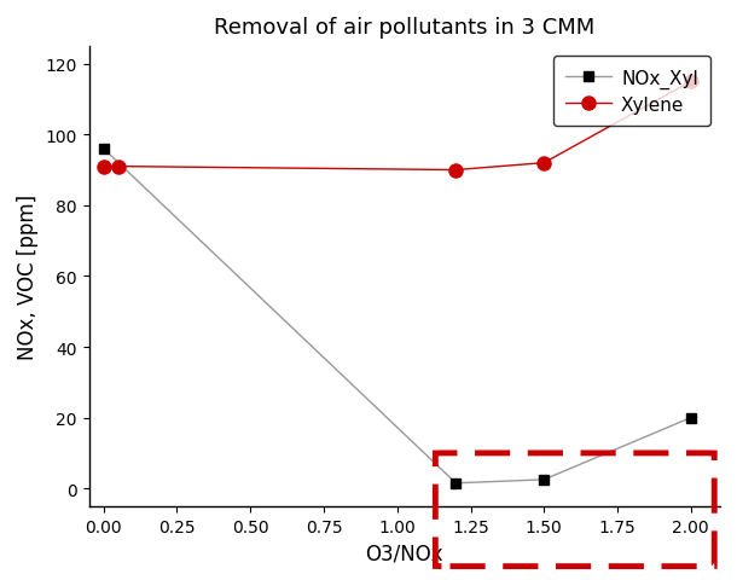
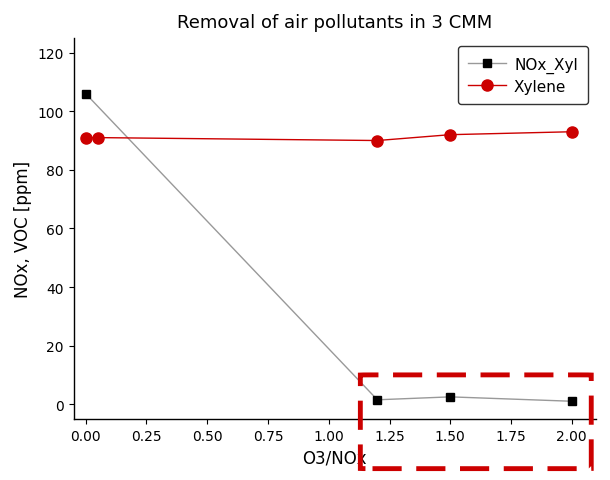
NOx_Xyl/0.00: 96.0 -> 106.0
NOx_Xyl/2.00: 20.0 -> 1.0
Xylene/2.00: 115 -> 93
